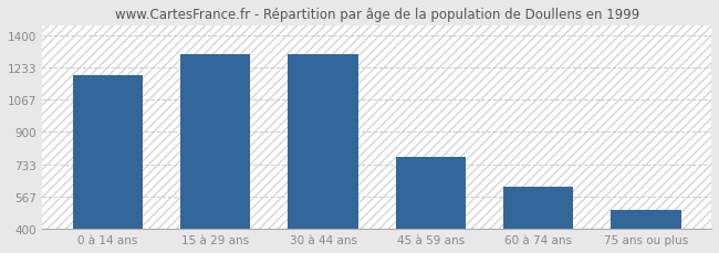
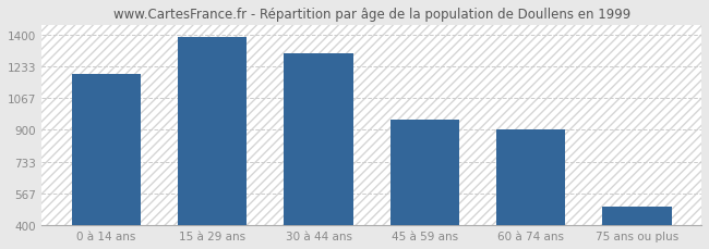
15 à 29 ans: 1300 -> 1390
45 à 59 ans: 770 -> 960
60 à 74 ans: 620 -> 900
